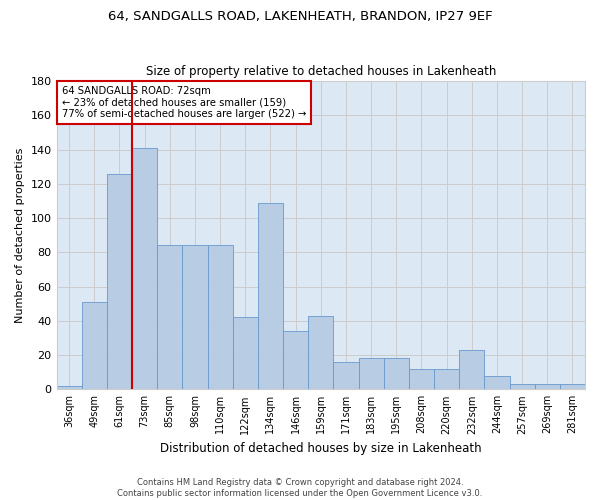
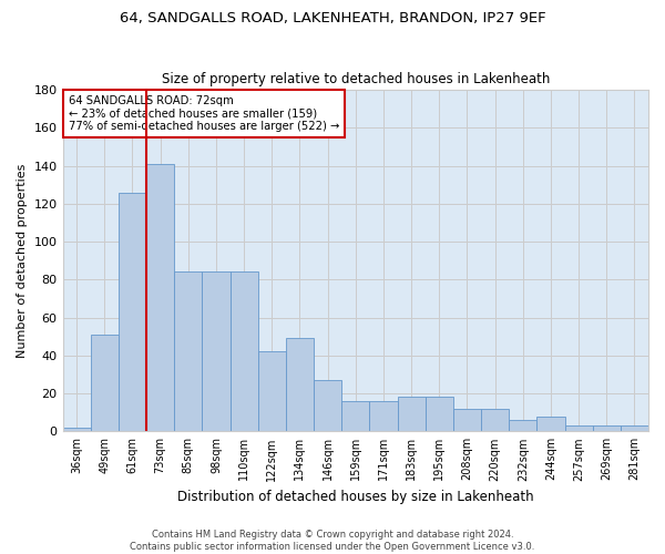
134sqm: 109 -> 49
146sqm: 34 -> 27
159sqm: 43 -> 16
232sqm: 23 -> 6
